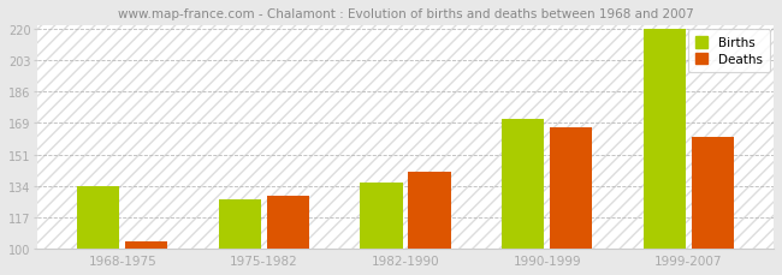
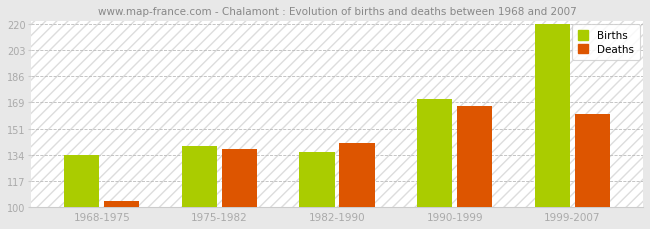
Births/1975-1982: 127 -> 140
Deaths/1975-1982: 129 -> 138
